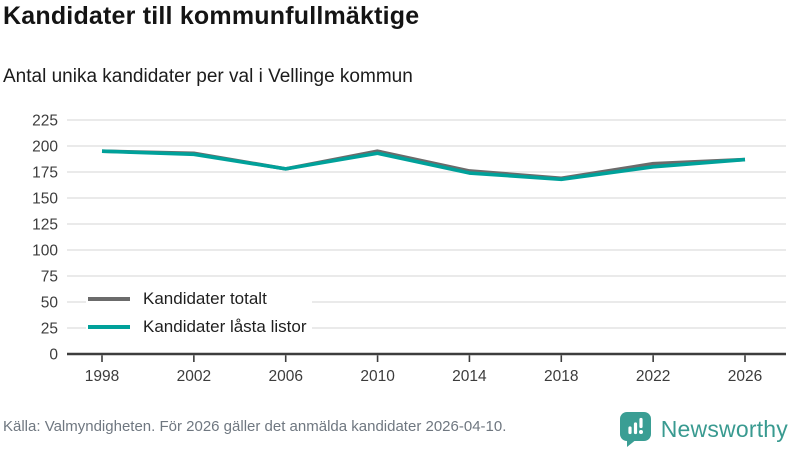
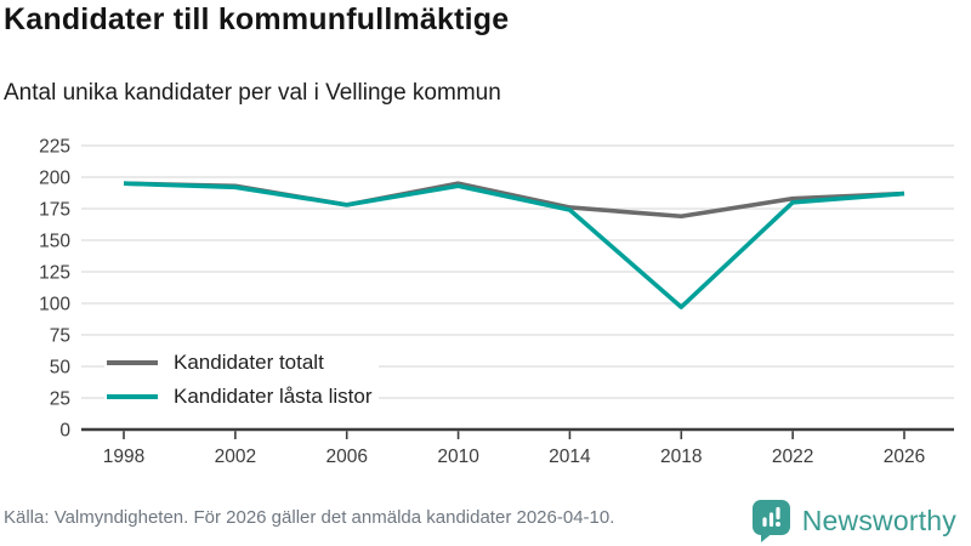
Kandidater låsta listor/2018: 168 -> 97
